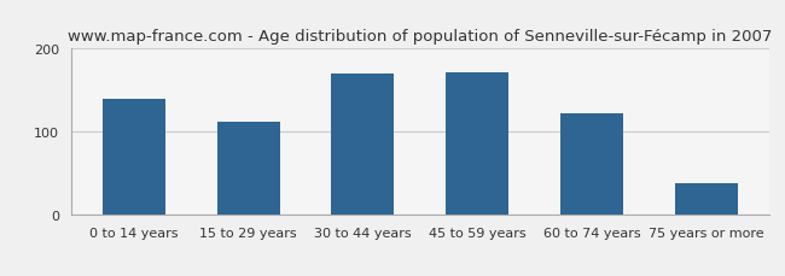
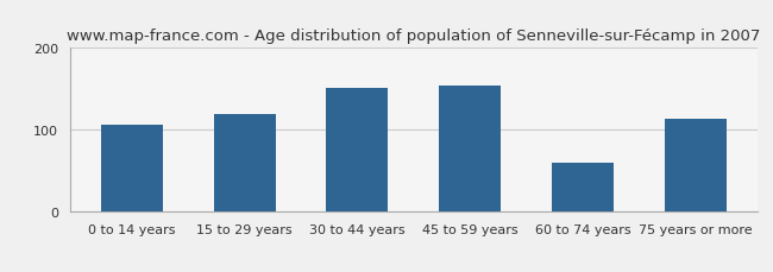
0 to 14 years: 140 -> 106
15 to 29 years: 112 -> 120
30 to 44 years: 170 -> 152
45 to 59 years: 172 -> 154
60 to 74 years: 122 -> 60
75 years or more: 38 -> 114
